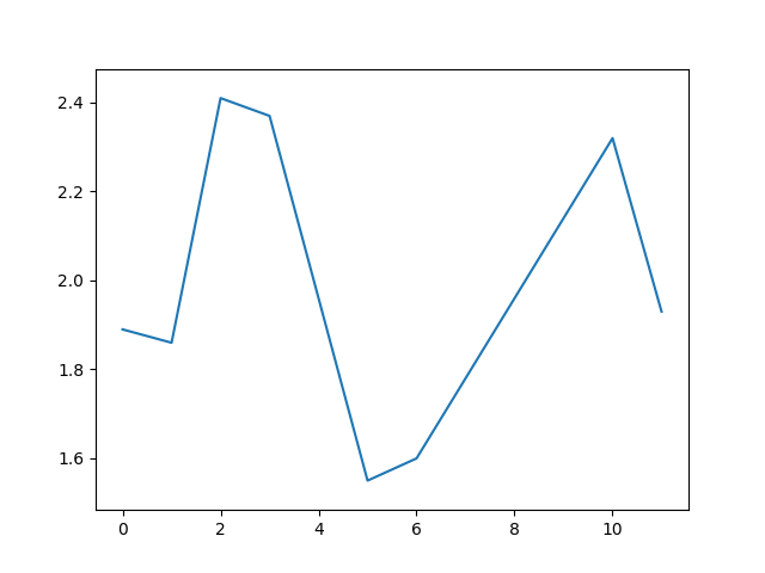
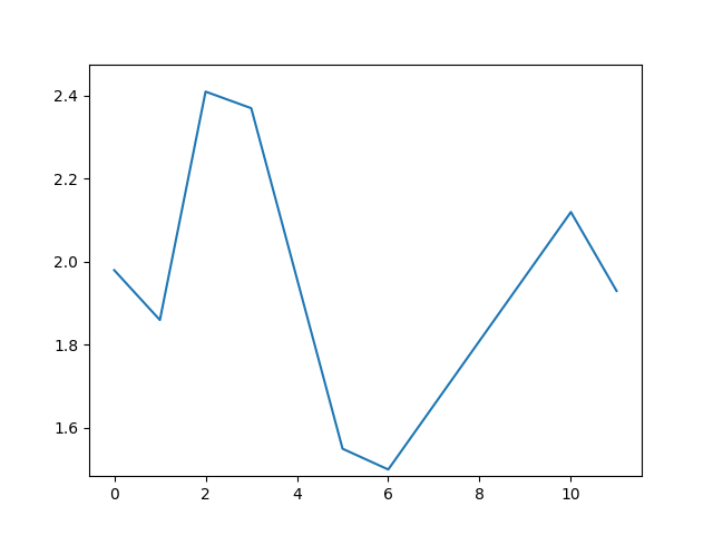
0: 1.89 -> 1.98
6: 1.60 -> 1.50
10: 2.32 -> 2.12
